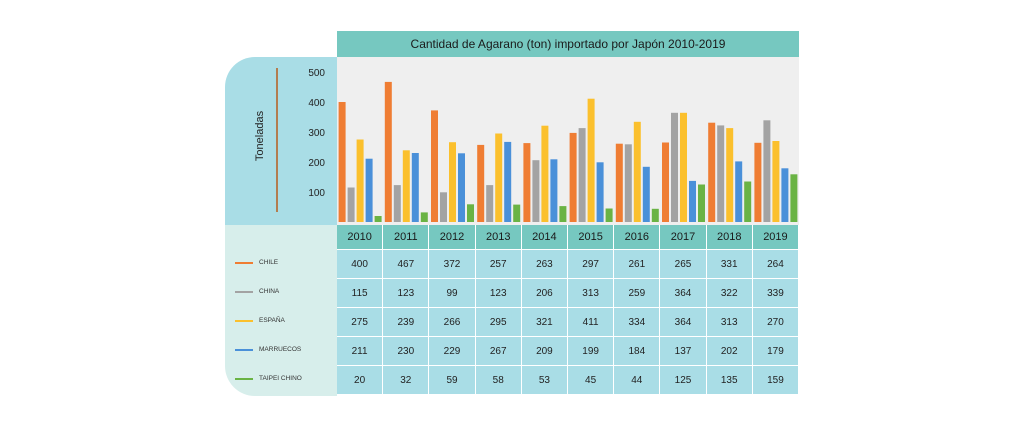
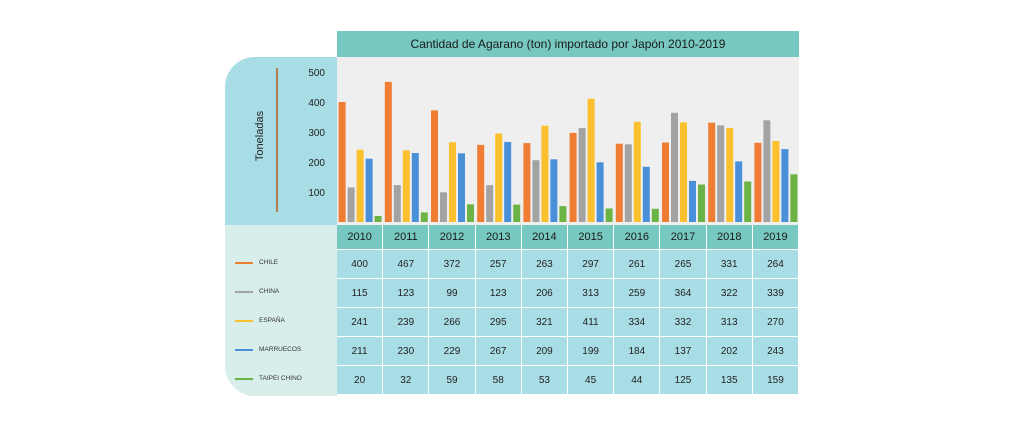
ESPAÑA/2010: 275 -> 241
ESPAÑA/2017: 364 -> 332
MARRUECOS/2019: 179 -> 243
